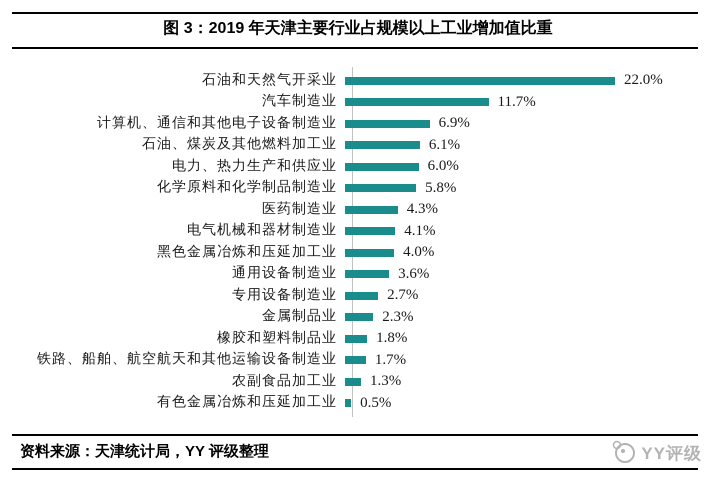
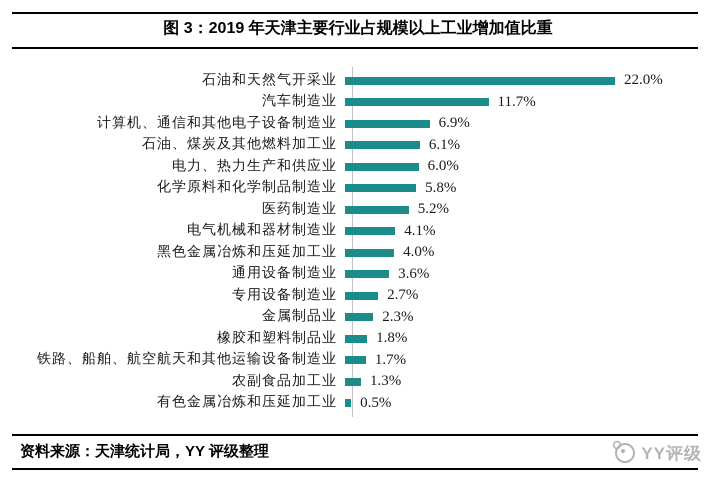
医药制造业: 4.3% -> 5.2%
